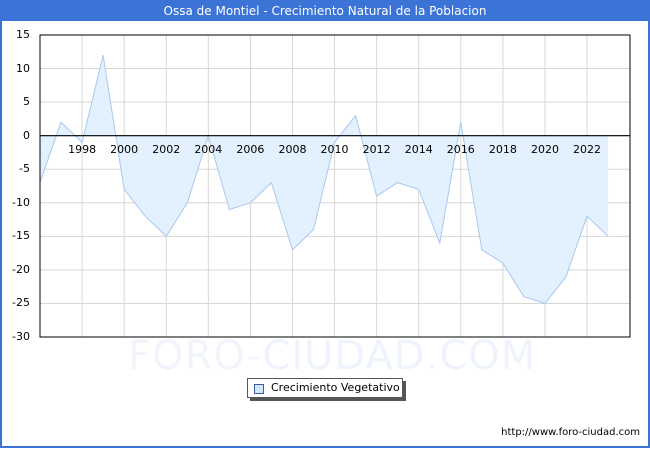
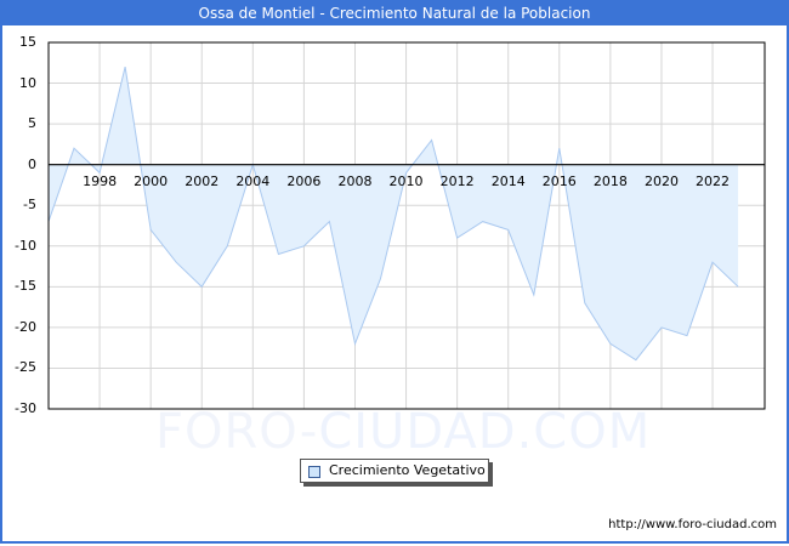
2008: -17 -> -22
2018: -19 -> -22
2020: -25 -> -20
